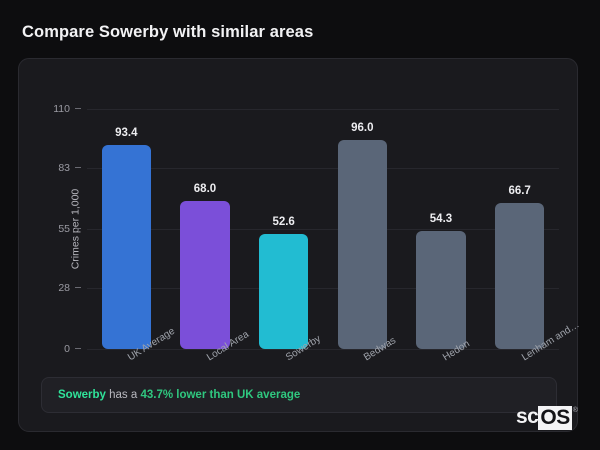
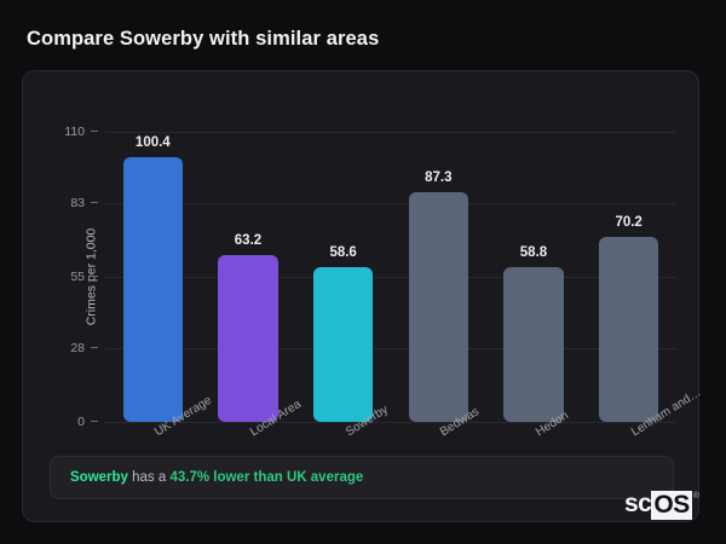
UK Average: 93.4 -> 100.4
Local Area: 68.0 -> 63.2
Sowerby: 52.6 -> 58.6
Bedwas: 96.0 -> 87.3
Hedon: 54.3 -> 58.8
Lenham and…: 66.7 -> 70.2
